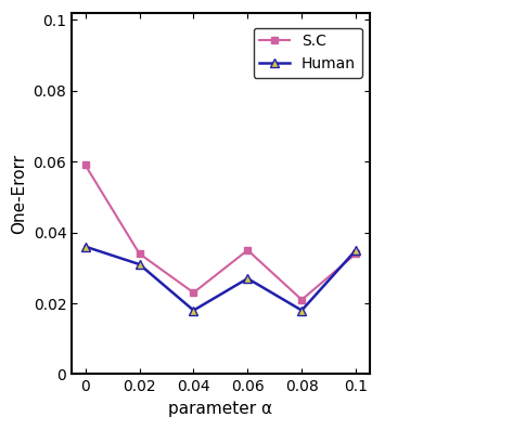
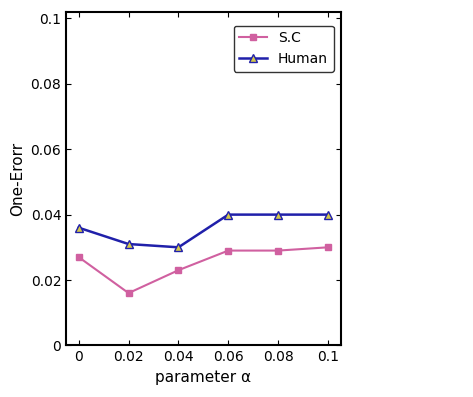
S.C/0: 0.059 -> 0.027
S.C/0.02: 0.034 -> 0.016
Human/0.04: 0.018 -> 0.030
S.C/0.06: 0.035 -> 0.029
Human/0.06: 0.027 -> 0.040
S.C/0.08: 0.021 -> 0.029
Human/0.08: 0.018 -> 0.040
S.C/0.1: 0.034 -> 0.030
Human/0.1: 0.035 -> 0.040
